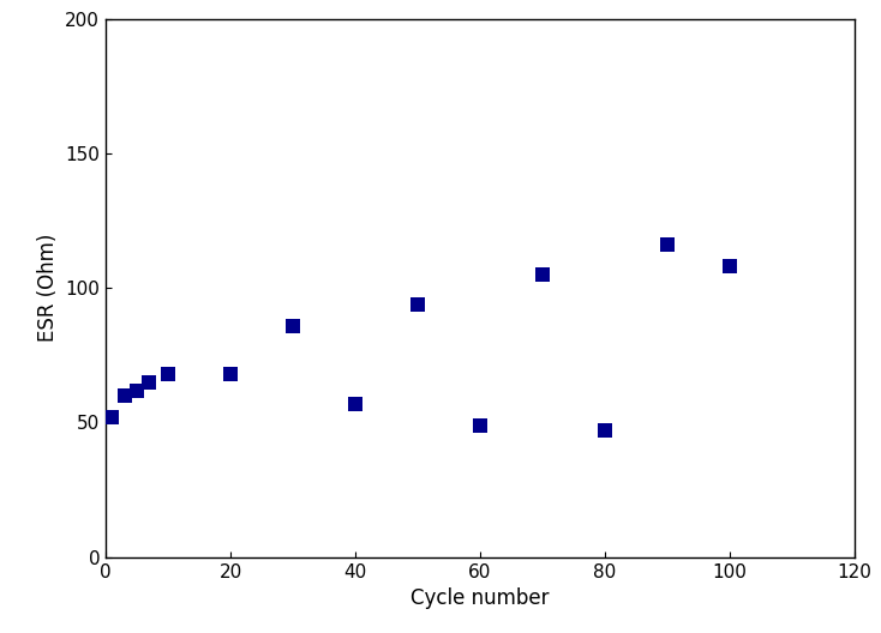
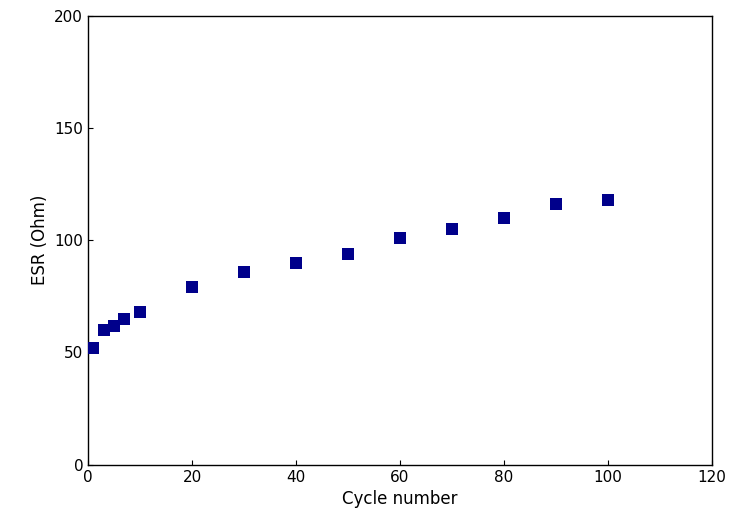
20: 68 -> 79
40: 57 -> 90
60: 49 -> 101
80: 47 -> 110
100: 108 -> 118
